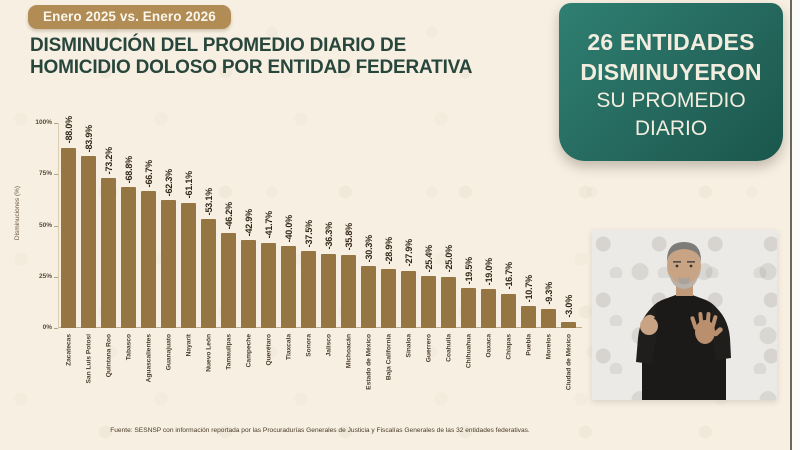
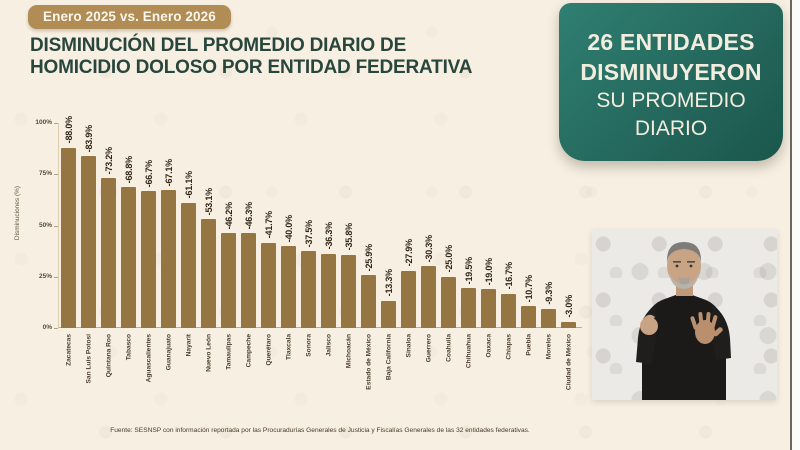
Guanajuato: -62.3% -> -67.1%
Campeche: -42.9% -> -46.3%
Estado de México: -30.3% -> -25.9%
Baja California: -28.9% -> -13.3%
Guerrero: -25.4% -> -30.3%
